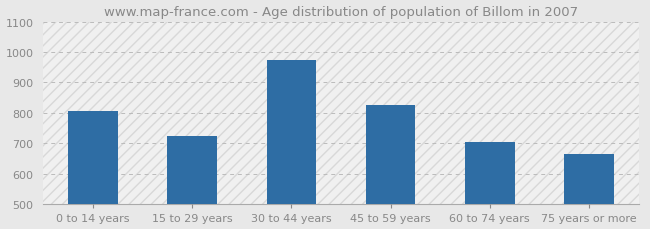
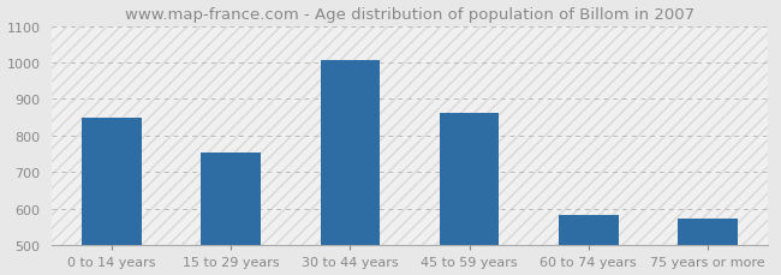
0 to 14 years: 805 -> 848
15 to 29 years: 725 -> 753
30 to 44 years: 975 -> 1008
45 to 59 years: 825 -> 863
60 to 74 years: 705 -> 583
75 years or more: 665 -> 572
